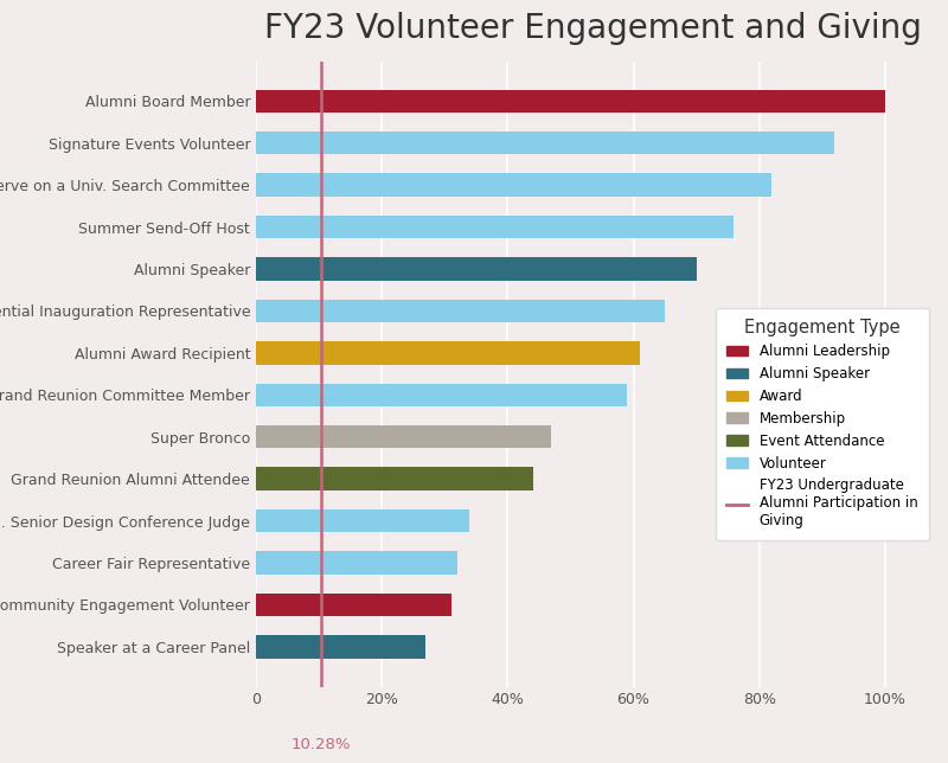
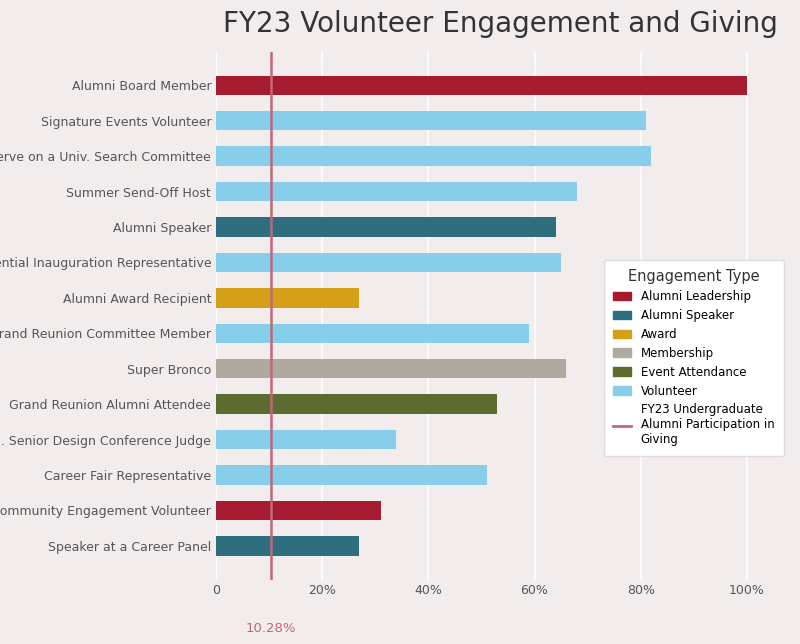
Signature Events Volunteer: 92% -> 81%
Summer Send-Off Host: 76% -> 68%
Alumni Speaker: 70% -> 64%
Alumni Award Recipient: 61% -> 27%
Super Bronco: 47% -> 66%
Grand Reunion Alumni Attendee: 44% -> 53%
Career Fair Representative: 32% -> 51%
